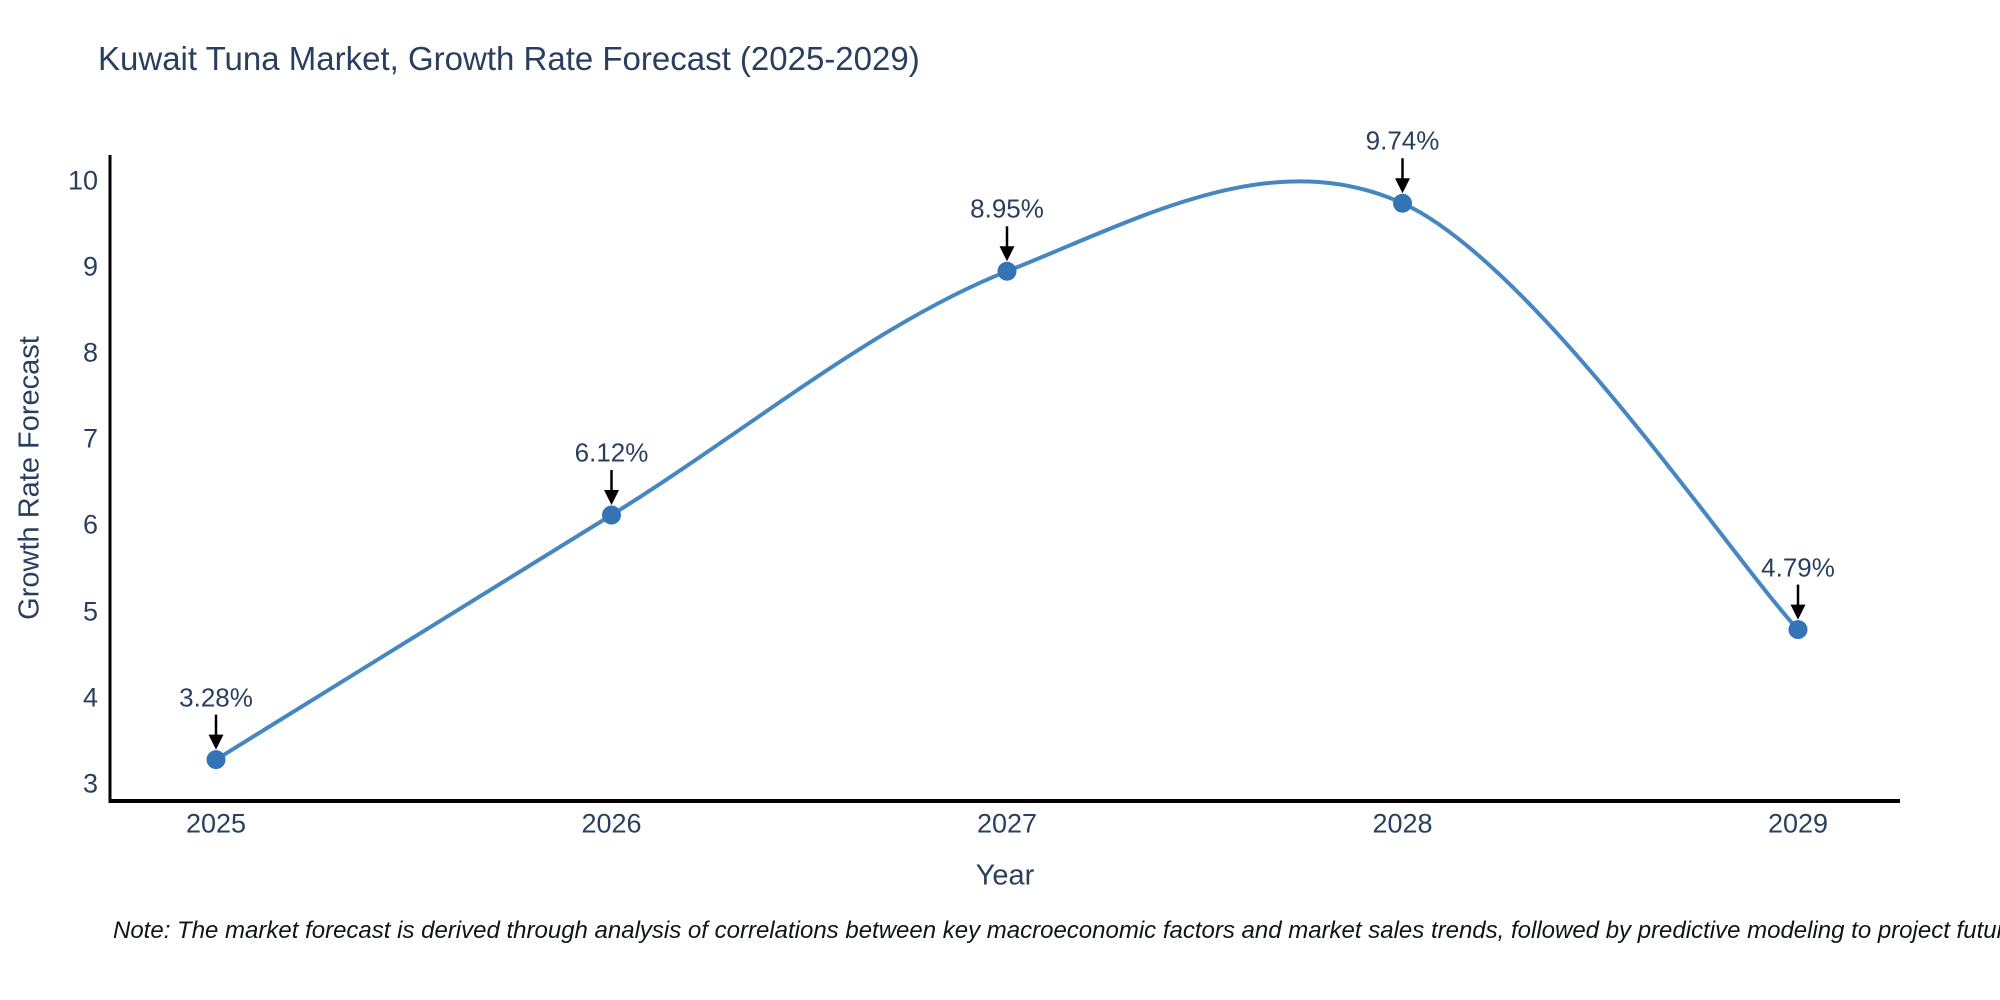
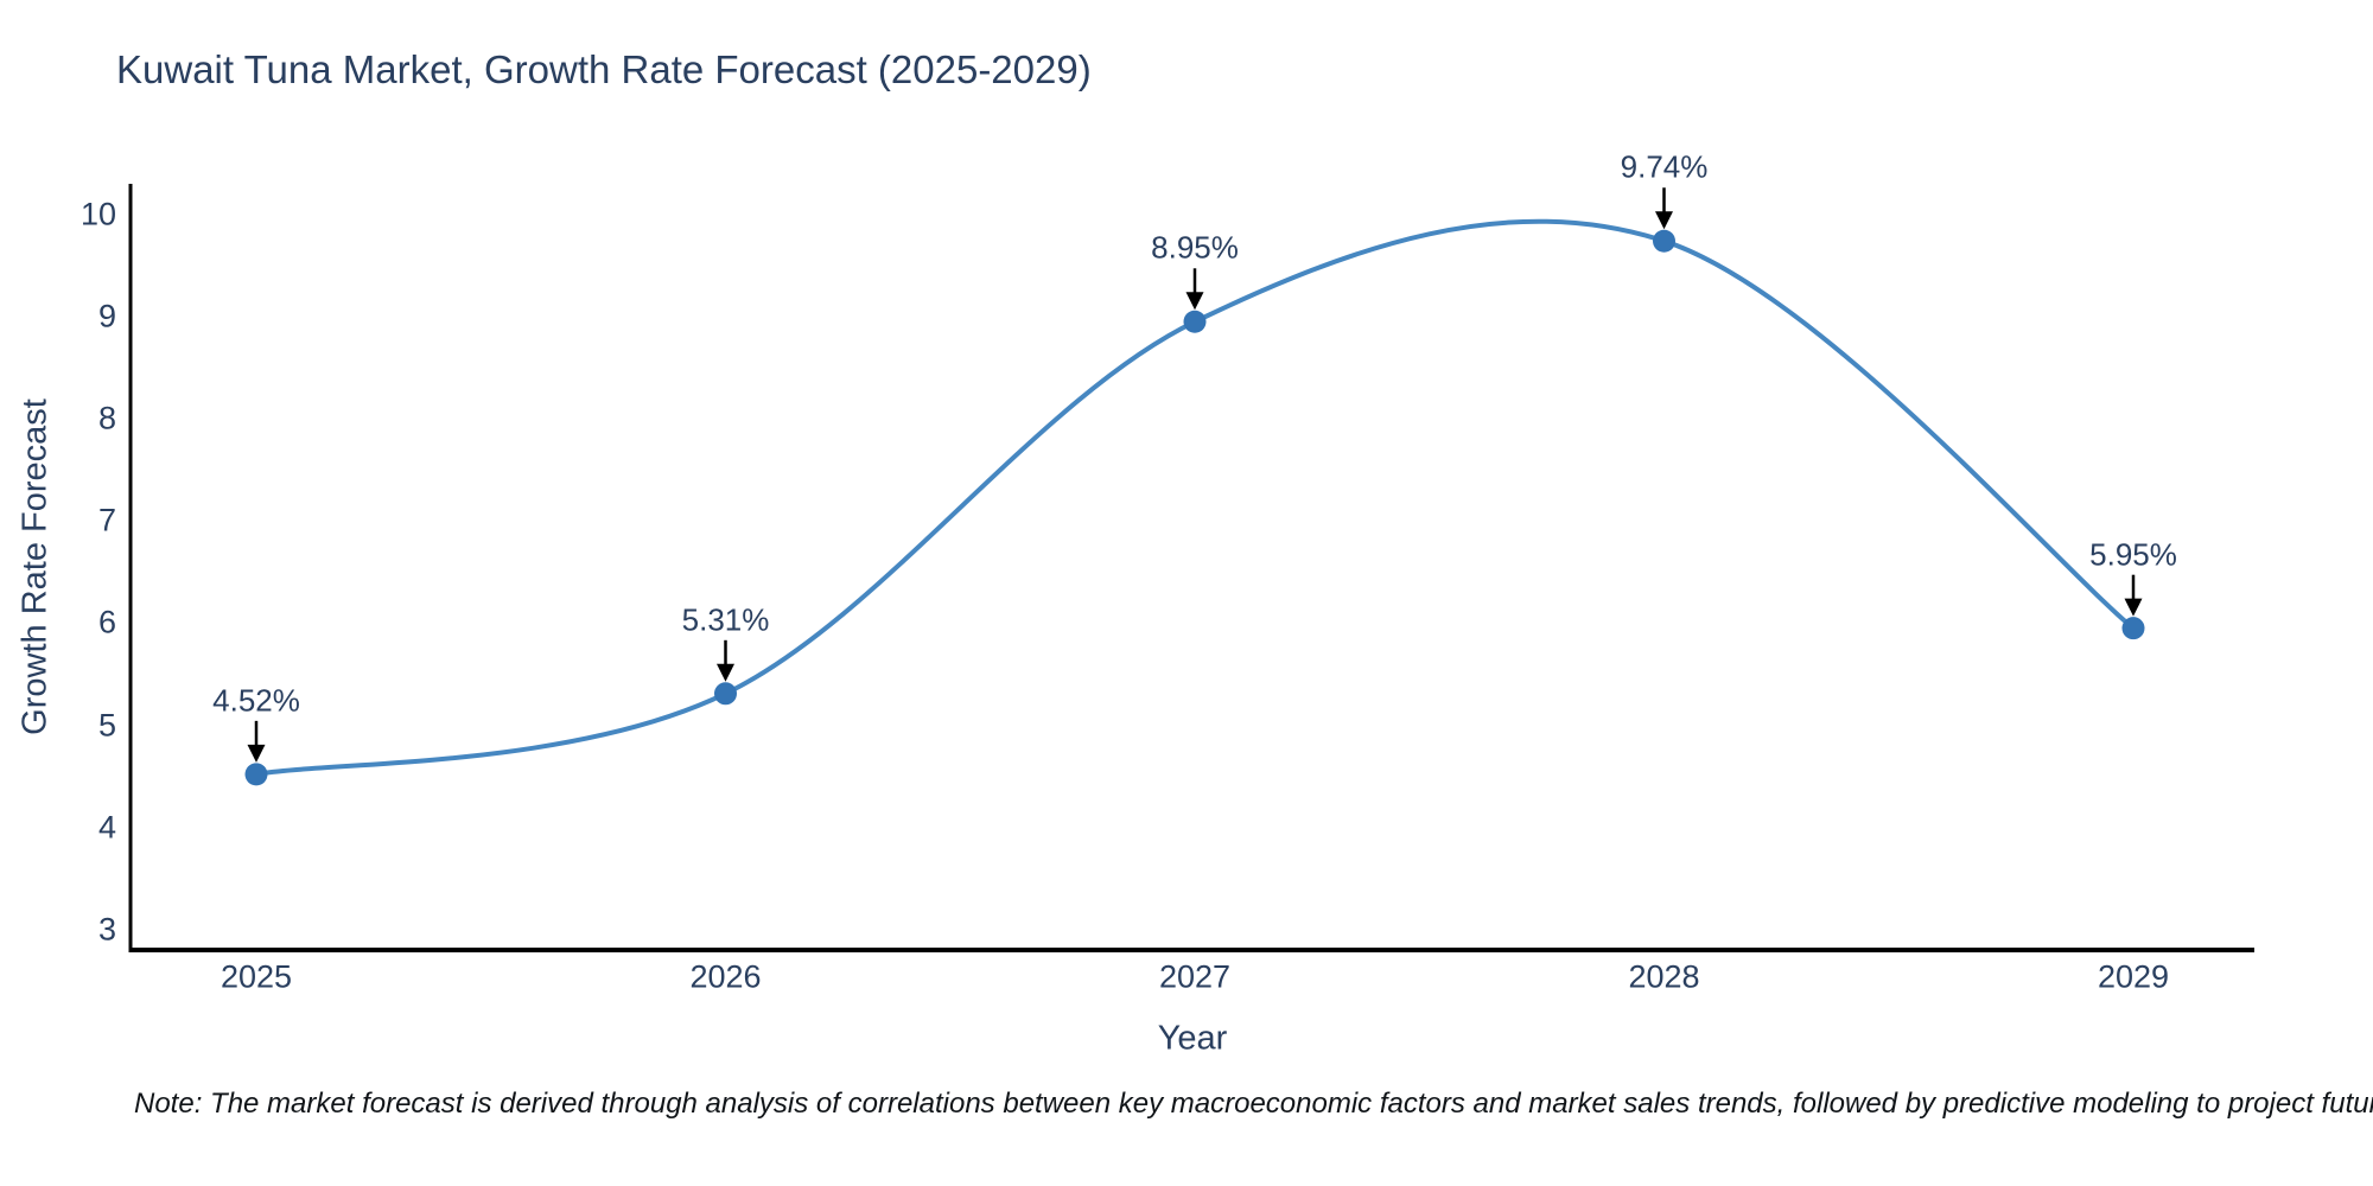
2025: 3.28% -> 4.52%
2026: 6.12% -> 5.31%
2029: 4.79% -> 5.95%
